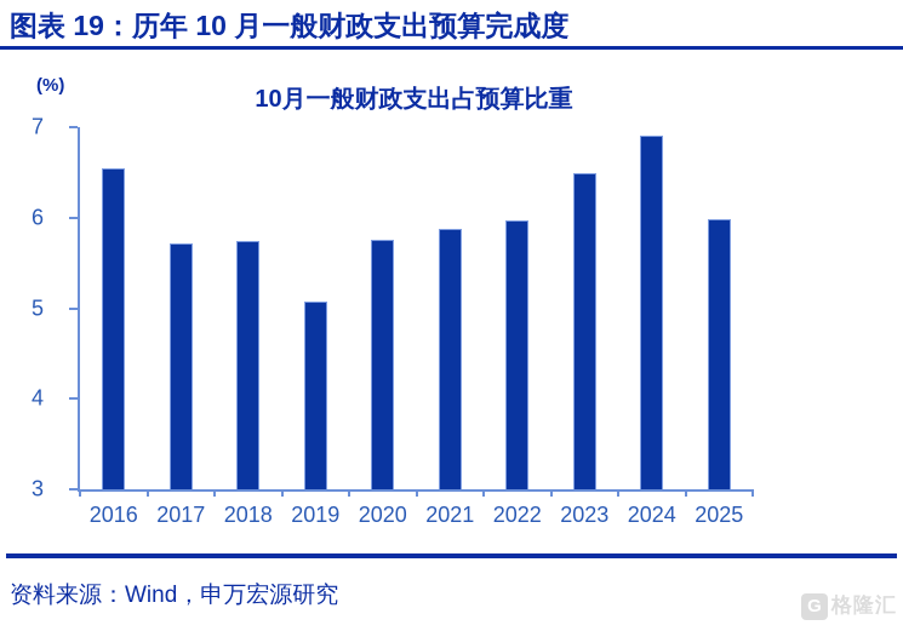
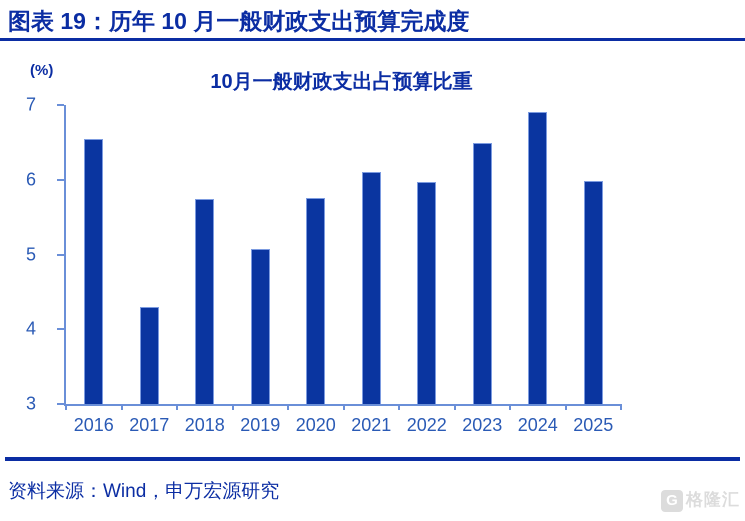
2017: 5.7 -> 4.3
2021: 5.9 -> 6.1
